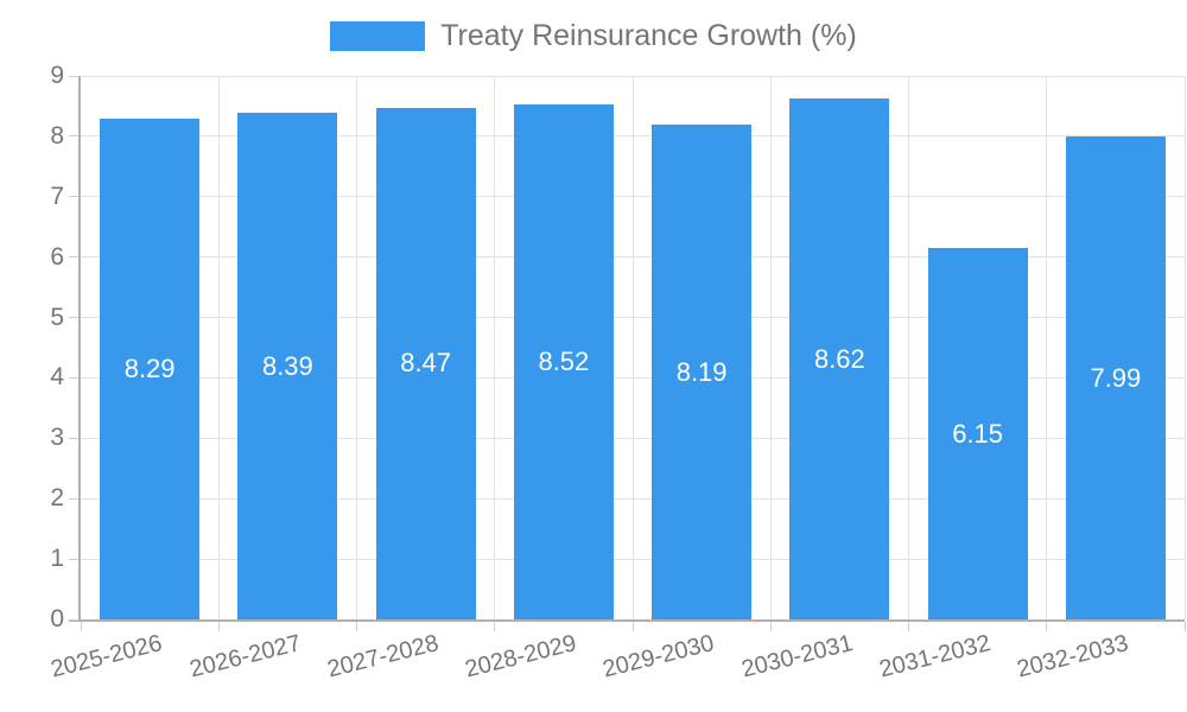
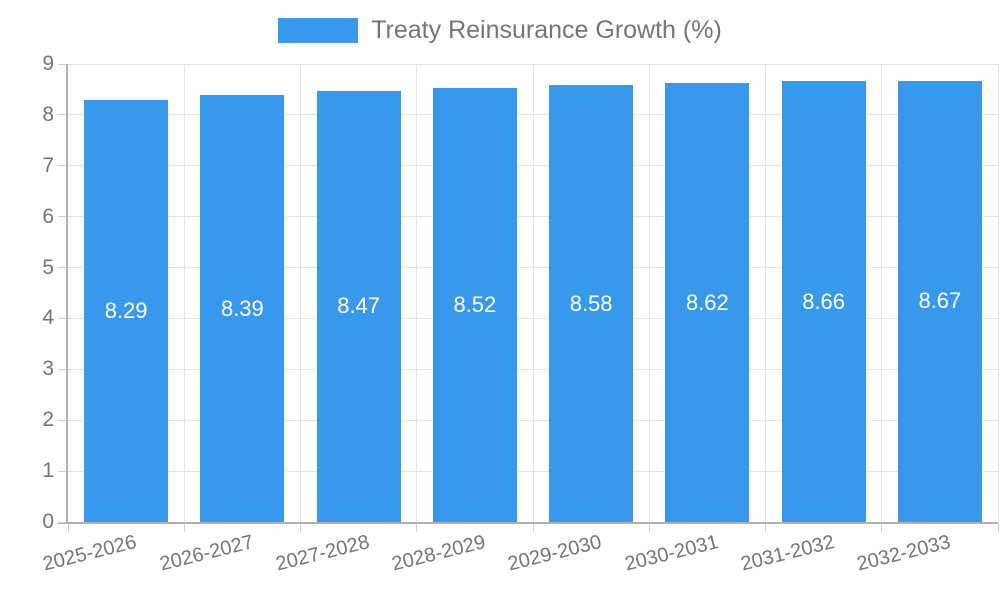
2029-2030: 8.19 -> 8.58
2031-2032: 6.15 -> 8.66
2032-2033: 7.99 -> 8.67
